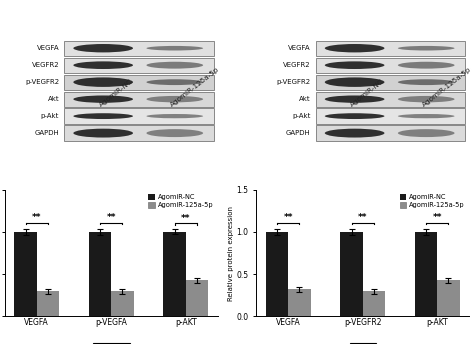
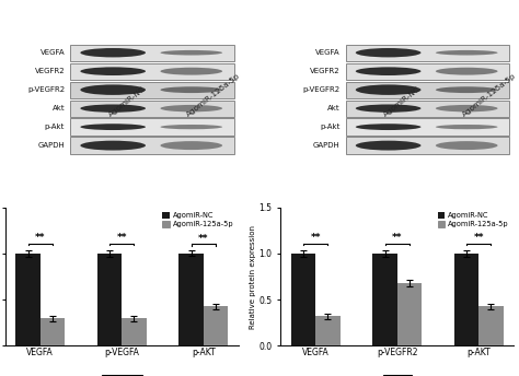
AgomiR-125a-5p/p-VEGFR2: 0.30 -> 0.68
